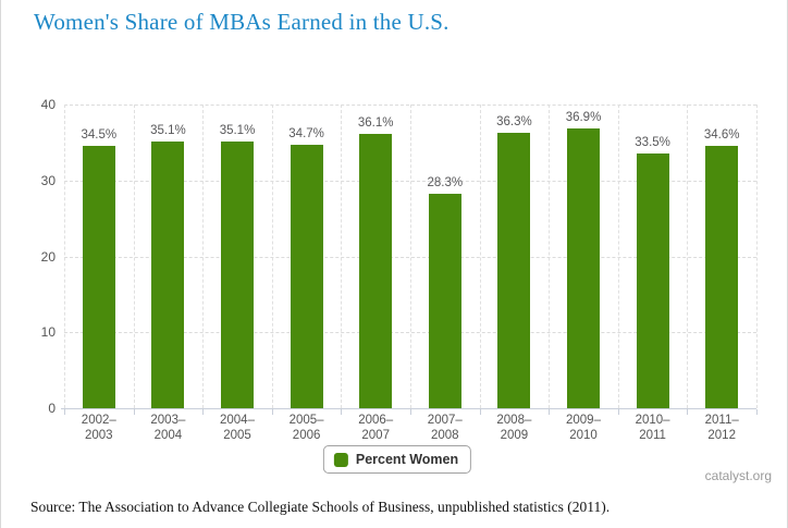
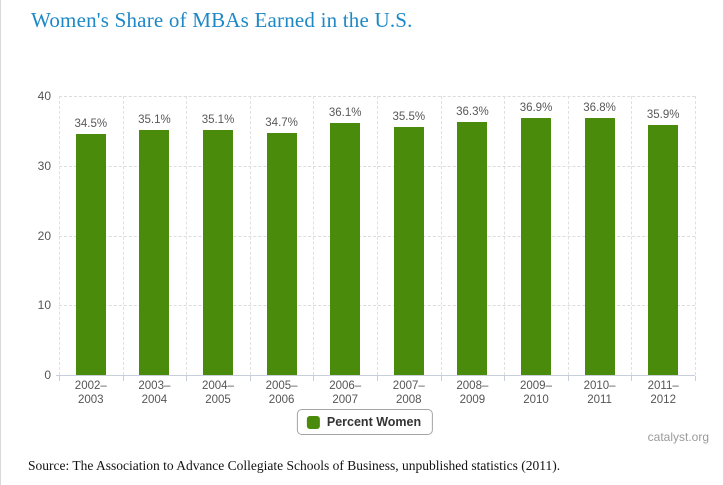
2007–2008: 28.3% -> 35.5%
2010–2011: 33.5% -> 36.8%
2011–2012: 34.6% -> 35.9%
